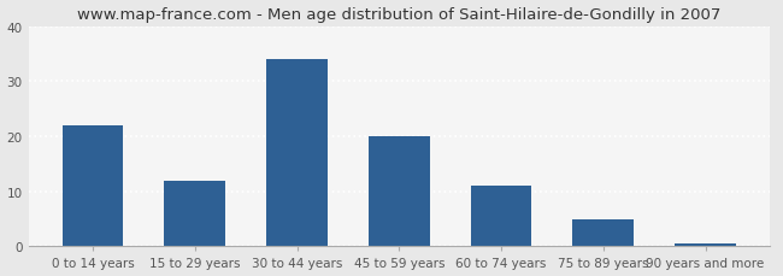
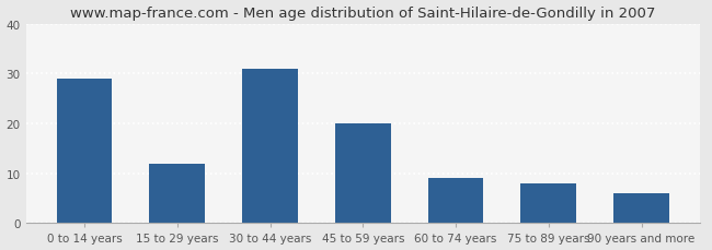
0 to 14 years: 22.0 -> 29.0
30 to 44 years: 34.0 -> 31.0
60 to 74 years: 11.0 -> 9.0
75 to 89 years: 5.0 -> 8.0
90 years and more: 0.5 -> 6.0
